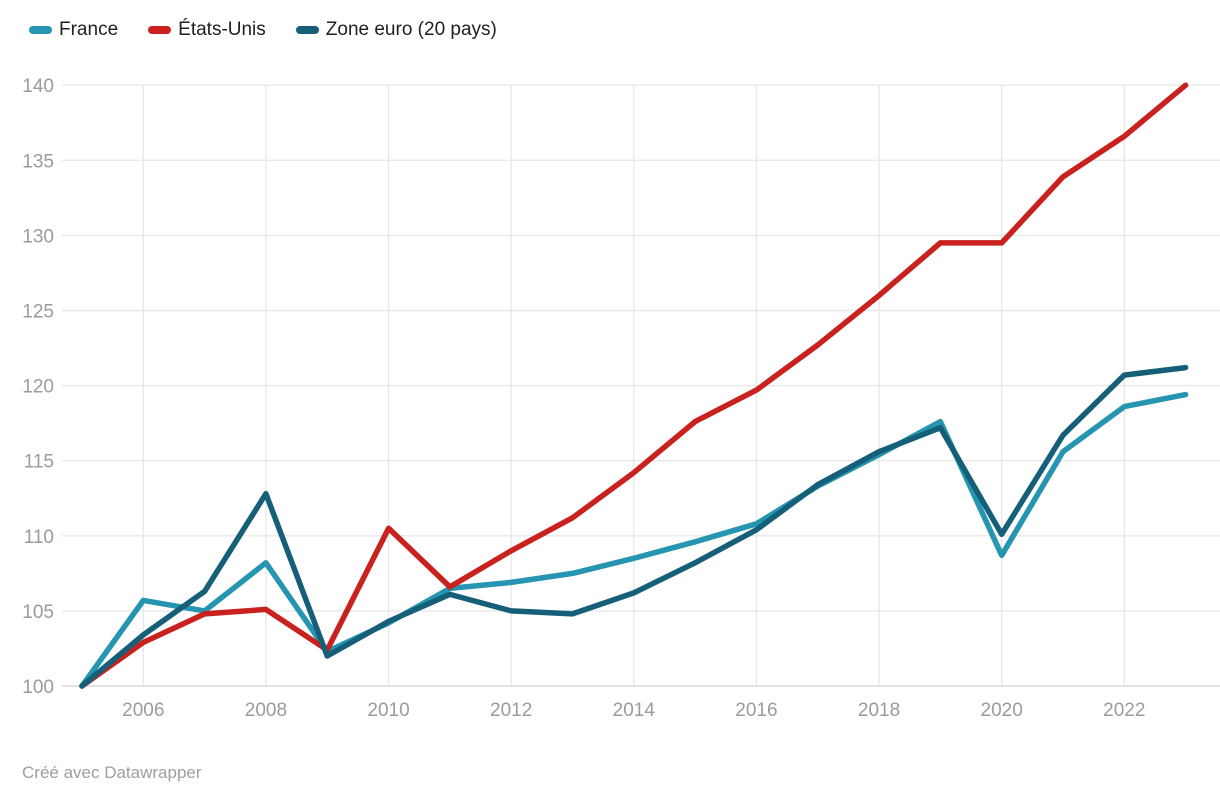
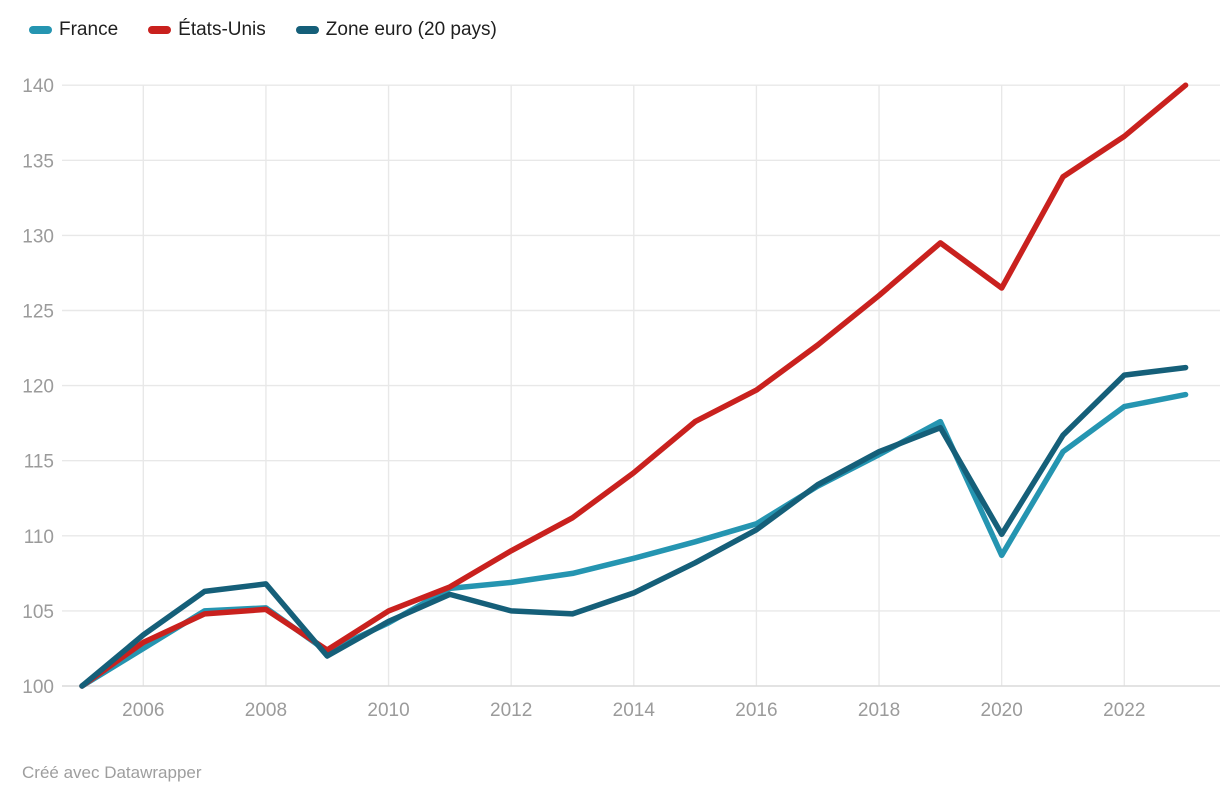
France/2006: 105.7 -> 102.5
France/2008: 108.2 -> 105.2
Zone euro (20 pays)/2008: 112.8 -> 106.8
États-Unis/2010: 110.5 -> 105.0
États-Unis/2020: 129.5 -> 126.5
